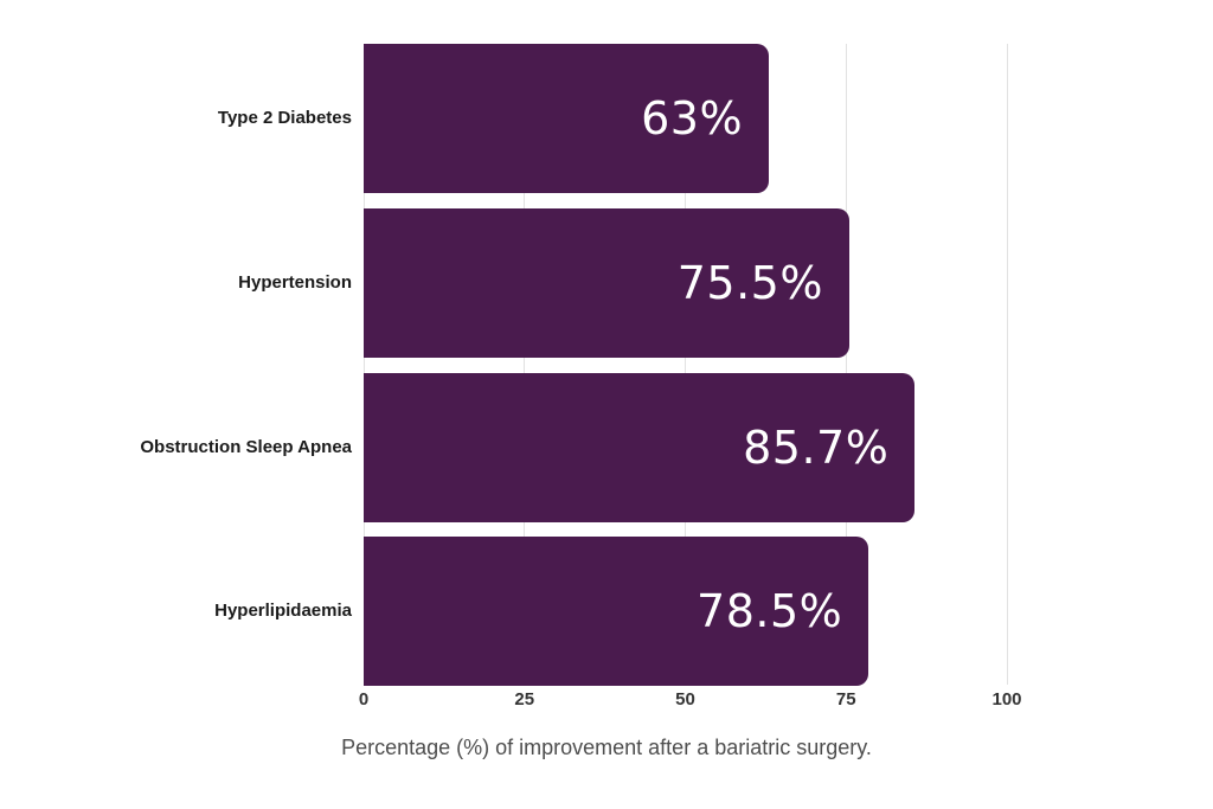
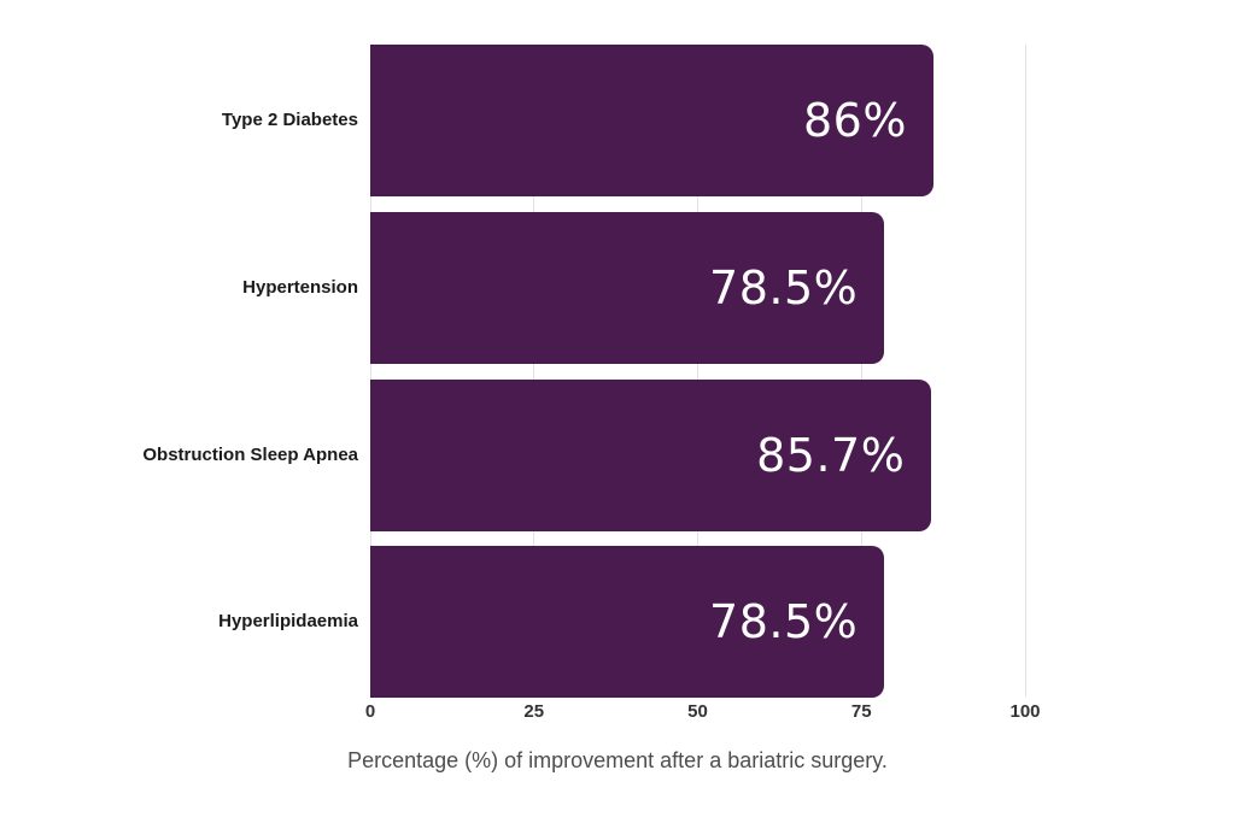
Type 2 Diabetes: 63% -> 86%
Hypertension: 75.5% -> 78.5%
